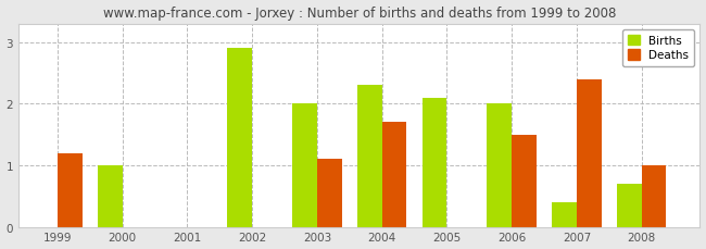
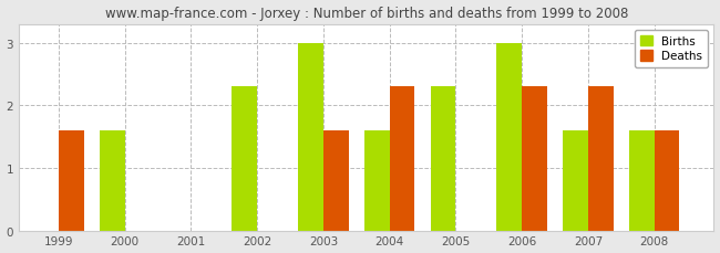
Deaths/1999: 1.2 -> 1.6
Births/2000: 1.0 -> 1.6
Births/2002: 2.9 -> 2.3
Births/2003: 2.0 -> 3.0
Deaths/2003: 1.1 -> 1.6
Births/2004: 2.3 -> 1.6
Deaths/2004: 1.7 -> 2.3
Births/2005: 2.1 -> 2.3
Births/2006: 2.0 -> 3.0
Deaths/2006: 1.5 -> 2.3
Births/2007: 0.4 -> 1.6
Deaths/2007: 2.4 -> 2.3
Births/2008: 0.7 -> 1.6
Deaths/2008: 1.0 -> 1.6
